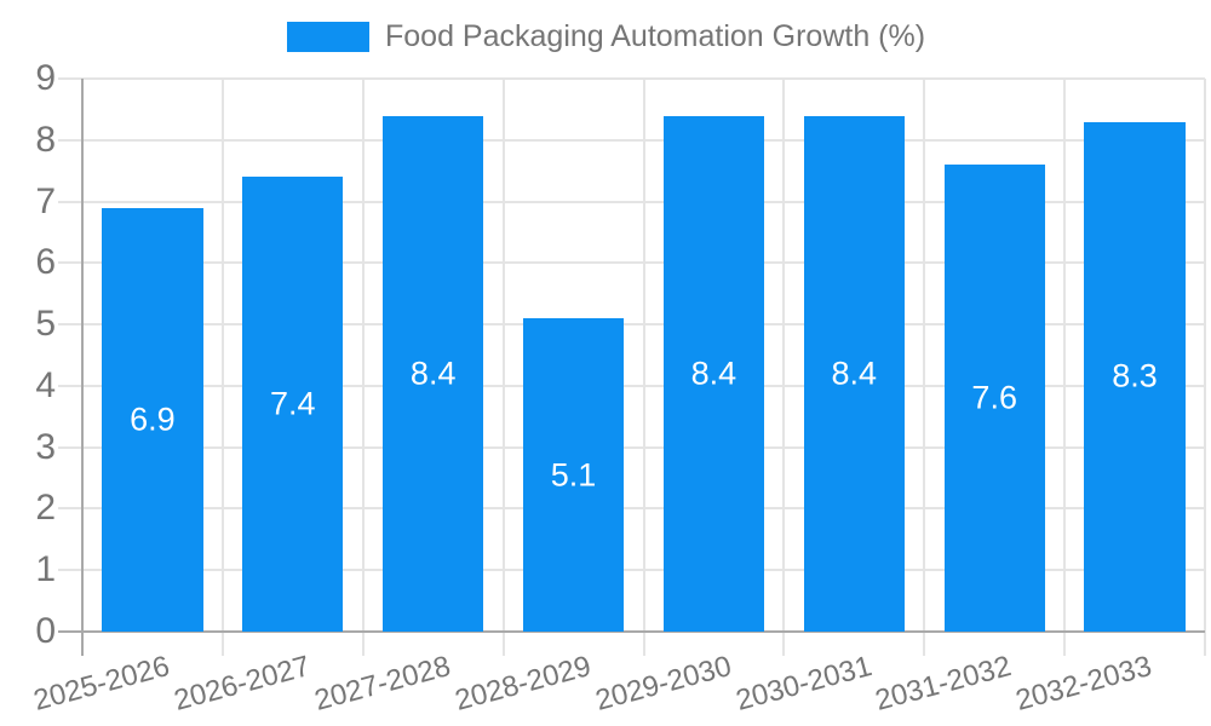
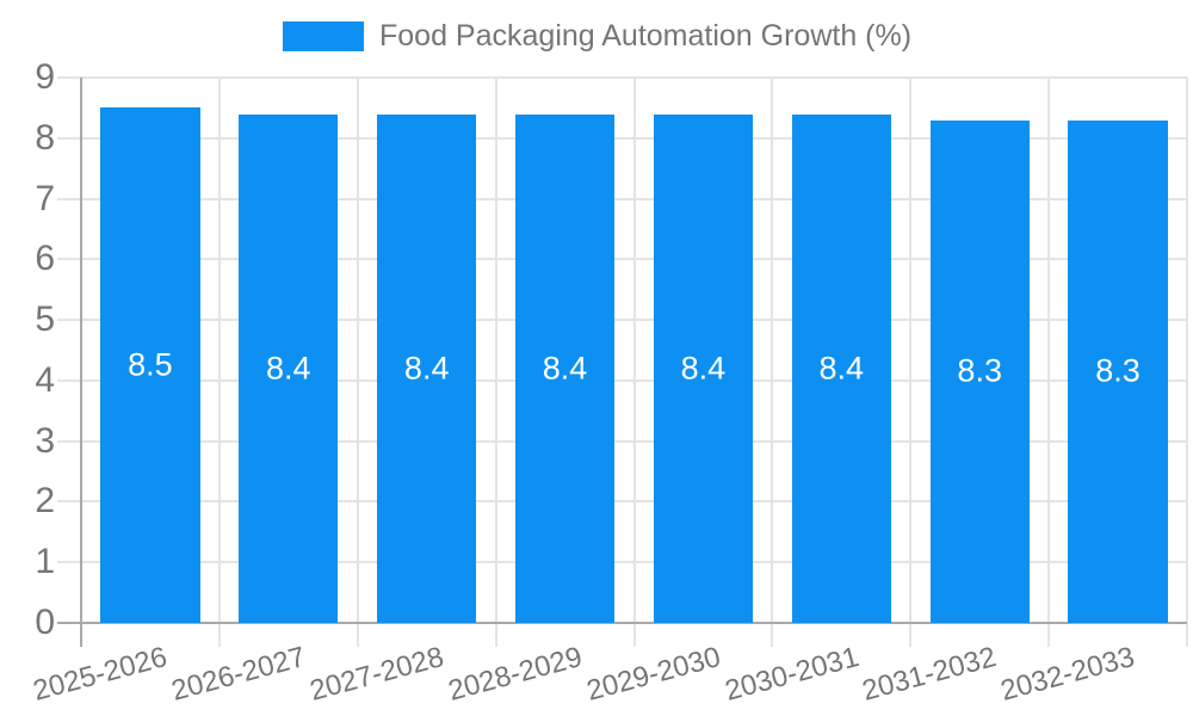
2025-2026: 6.9 -> 8.5
2026-2027: 7.4 -> 8.4
2028-2029: 5.1 -> 8.4
2031-2032: 7.6 -> 8.3
